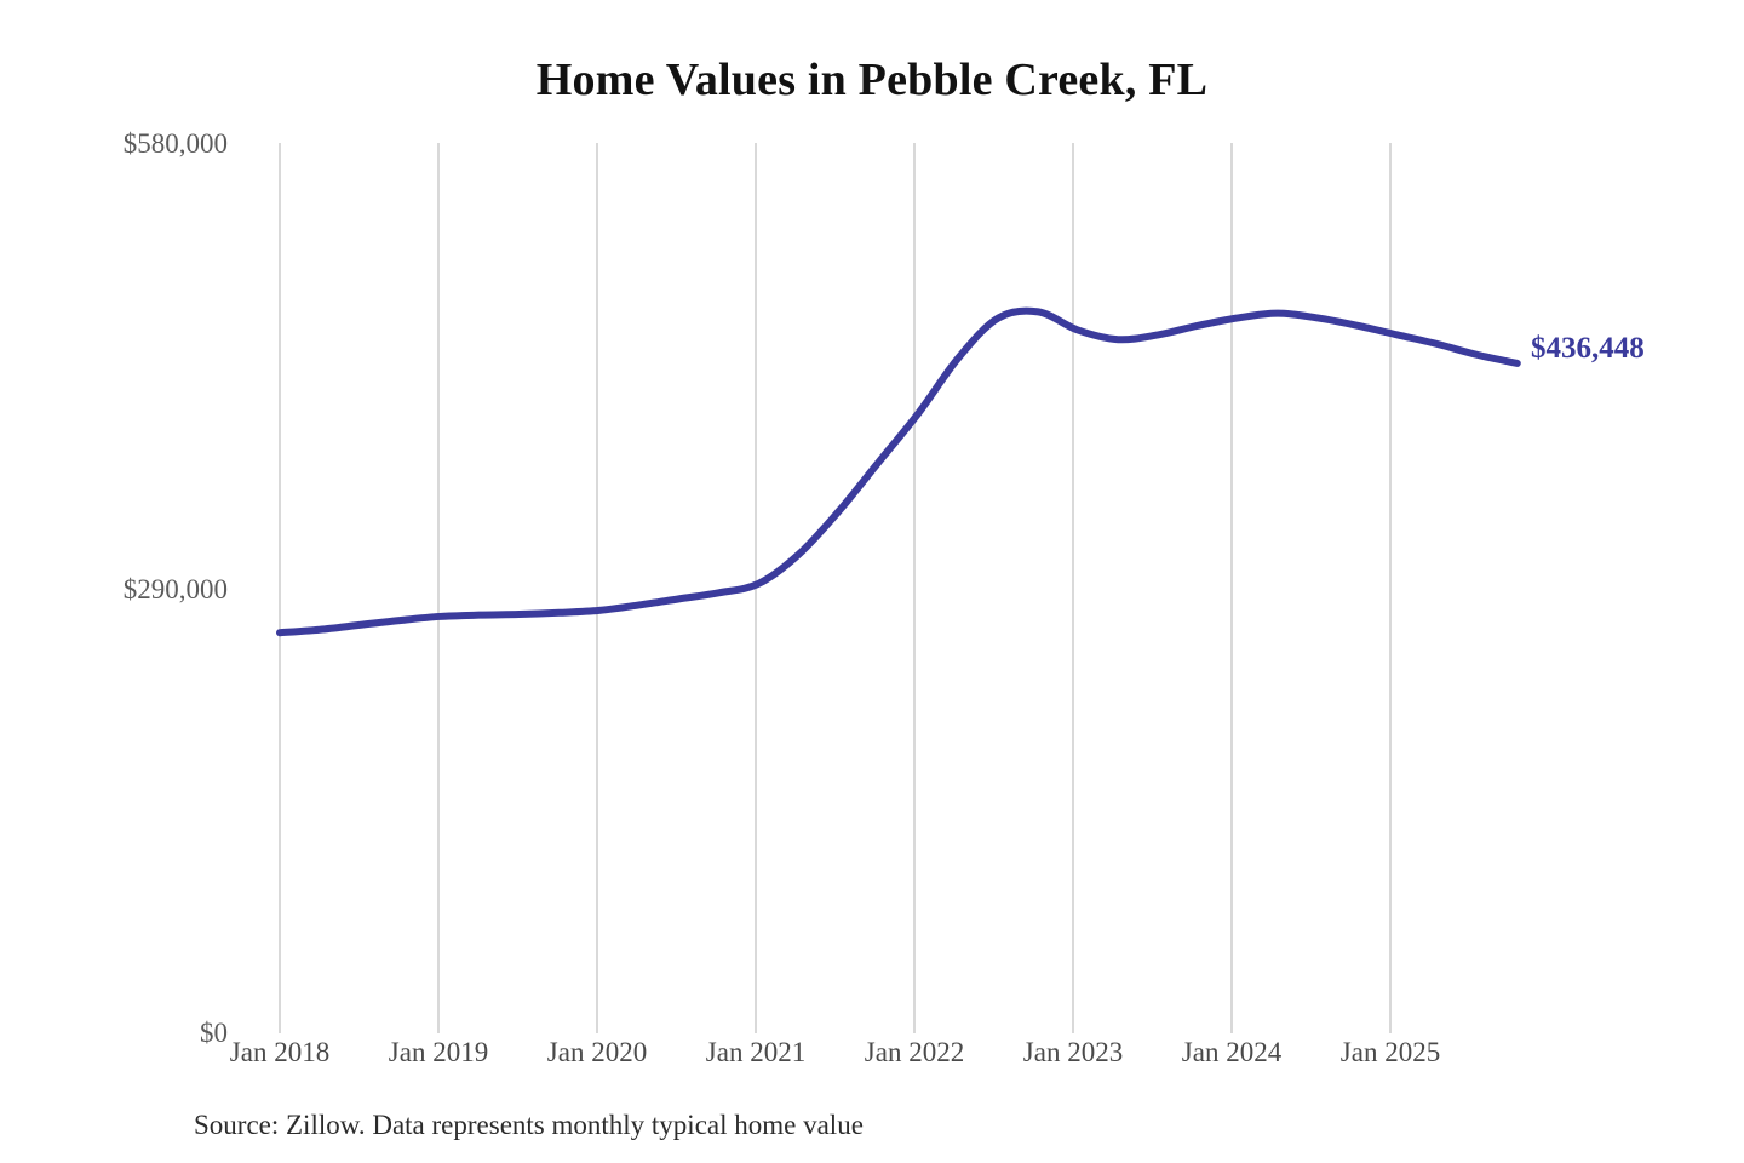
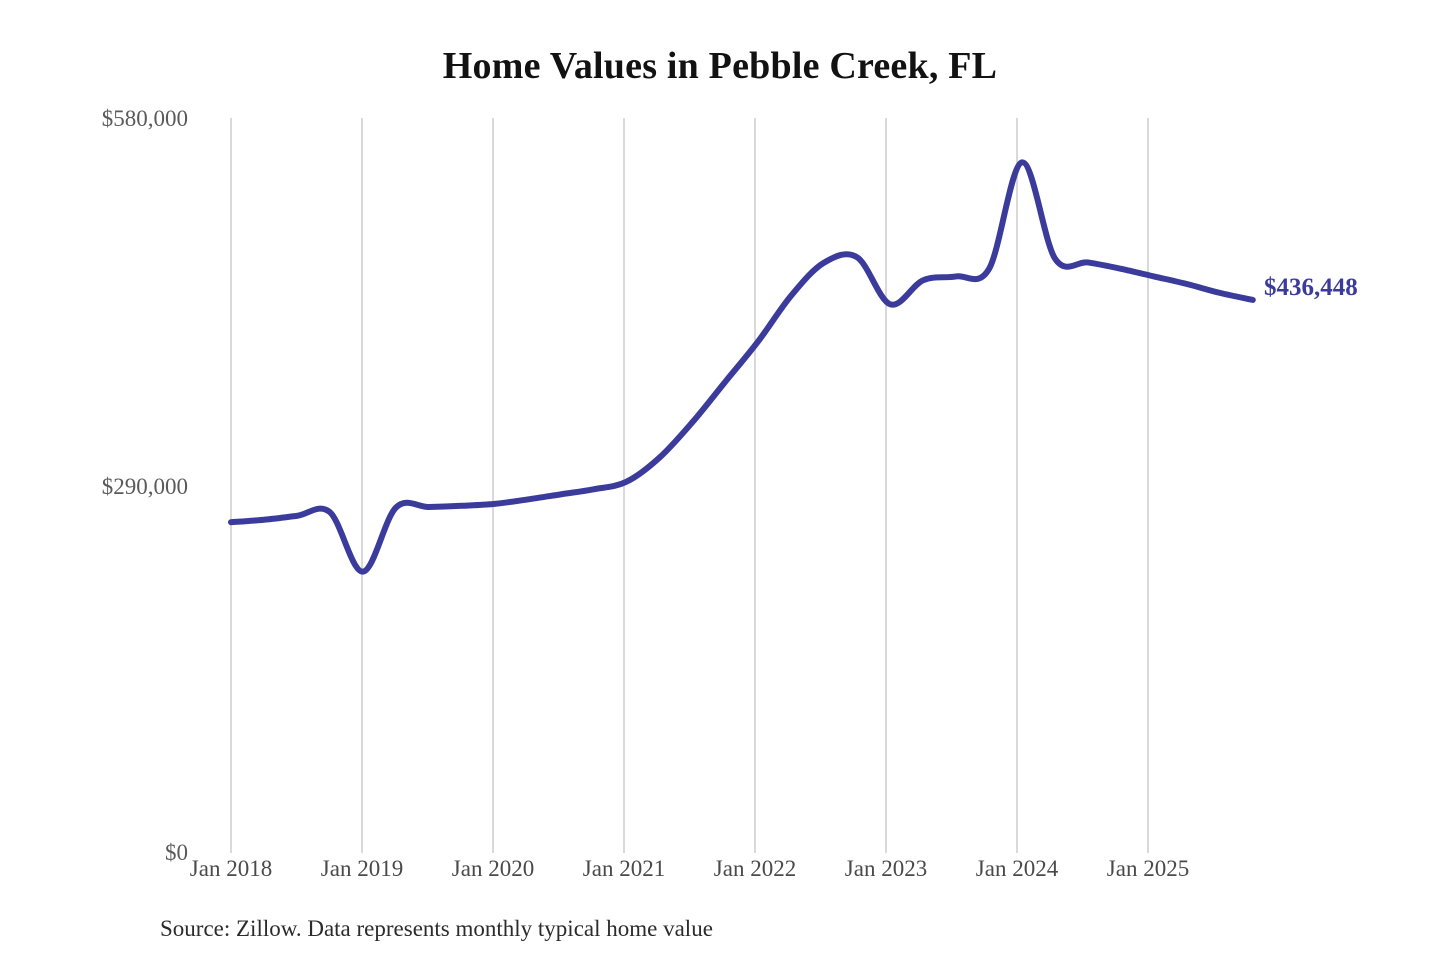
Jan 2019: $272000 -> $222000
Jan 2023: $458000 -> $433000
Jan 2024: $466000 -> $545000
